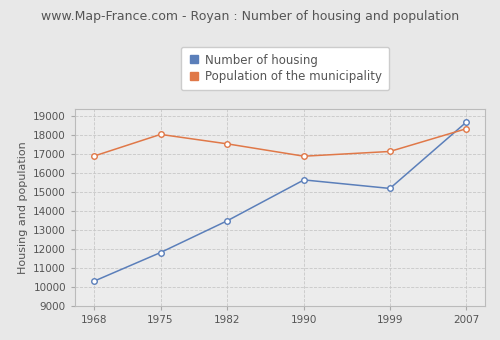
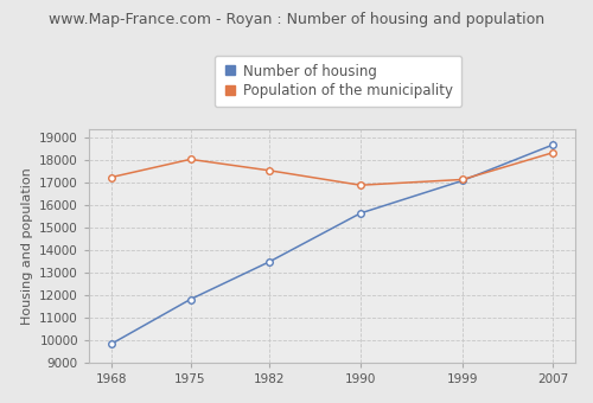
Number of housing/1968: 10300 -> 9800
Population of the municipality/1968: 16900 -> 17200
Number of housing/1999: 15200 -> 17100
